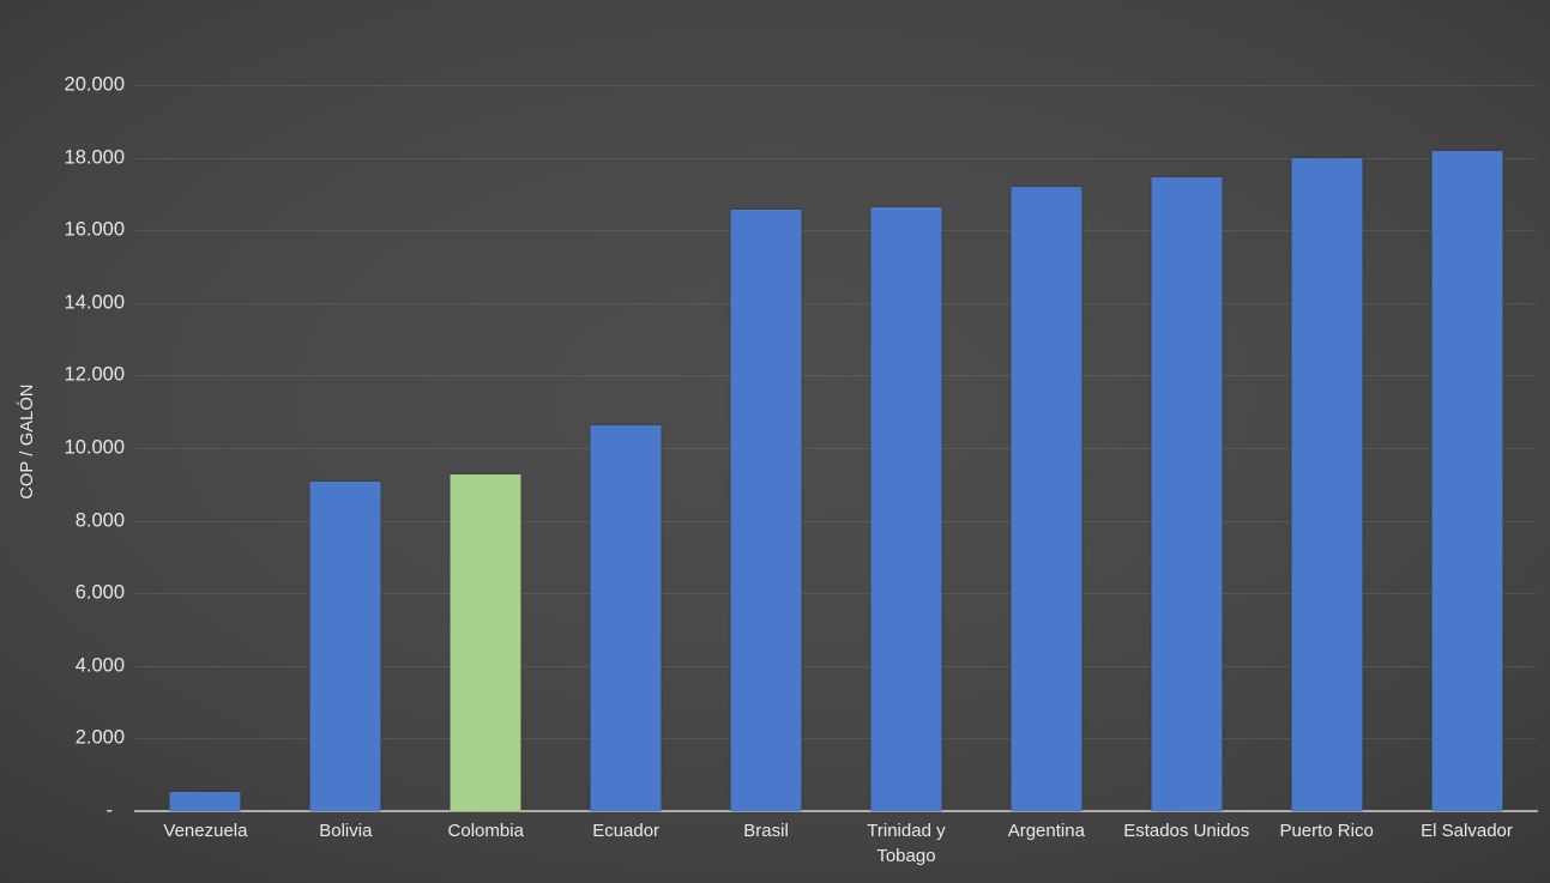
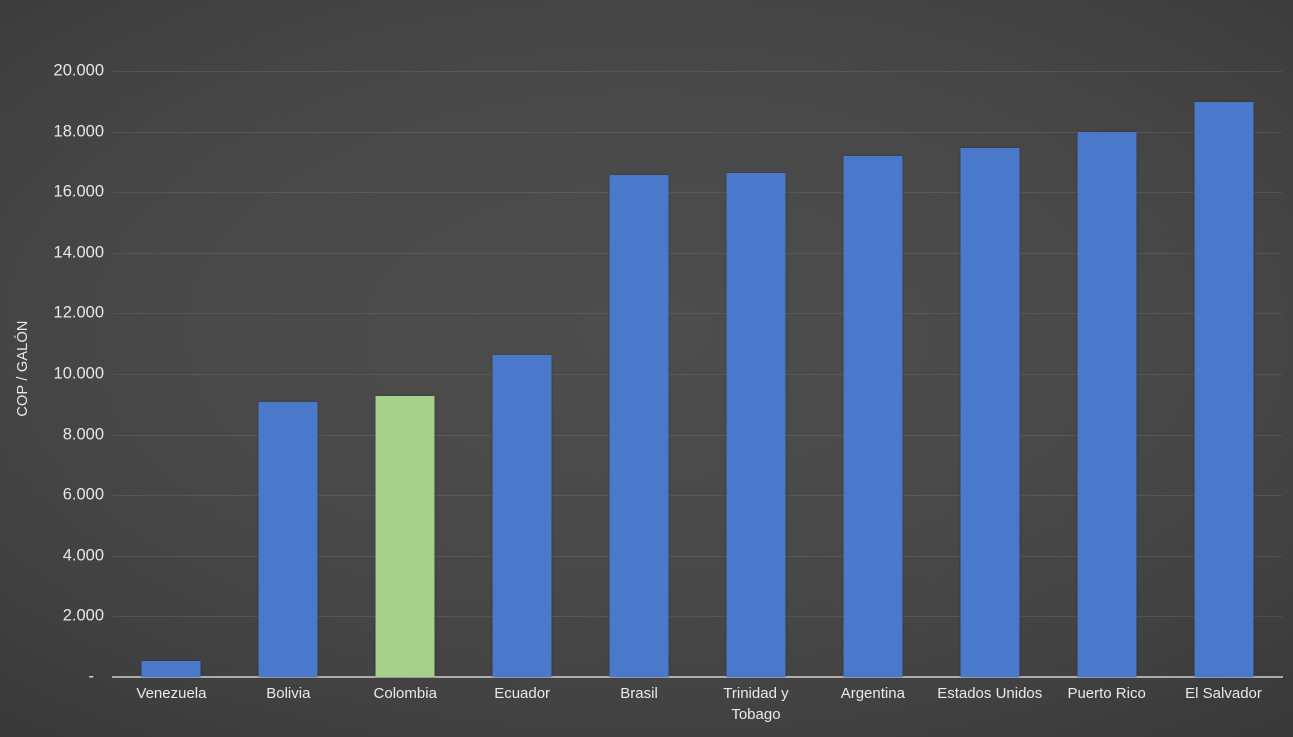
El Salvador: 18200 -> 19000
